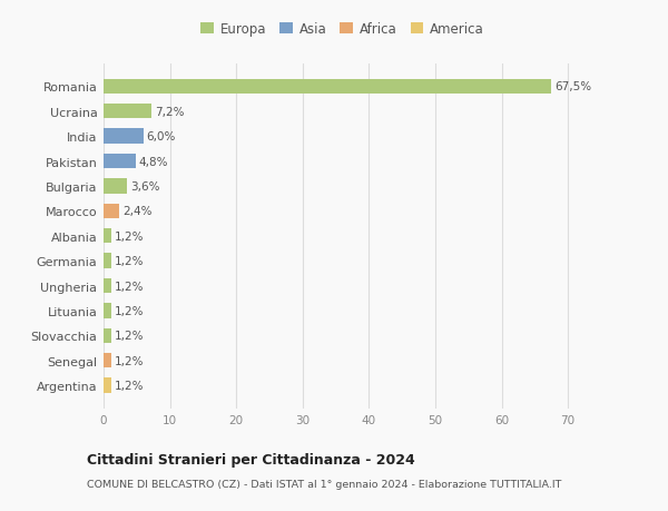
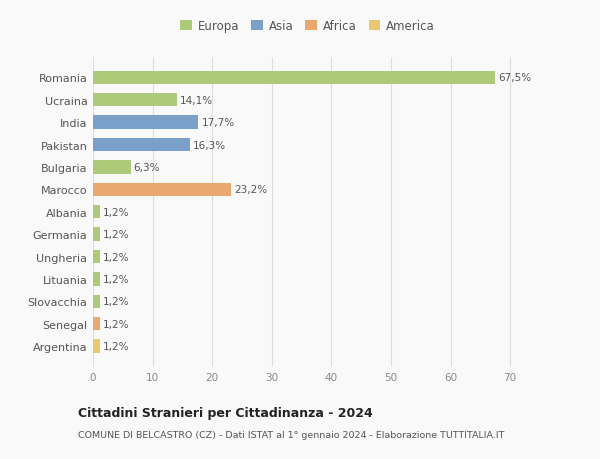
Ucraina: 7,2% -> 14,1%
India: 6,0% -> 17,7%
Pakistan: 4,8% -> 16,3%
Bulgaria: 3,6% -> 6,3%
Marocco: 2,4% -> 23,2%
